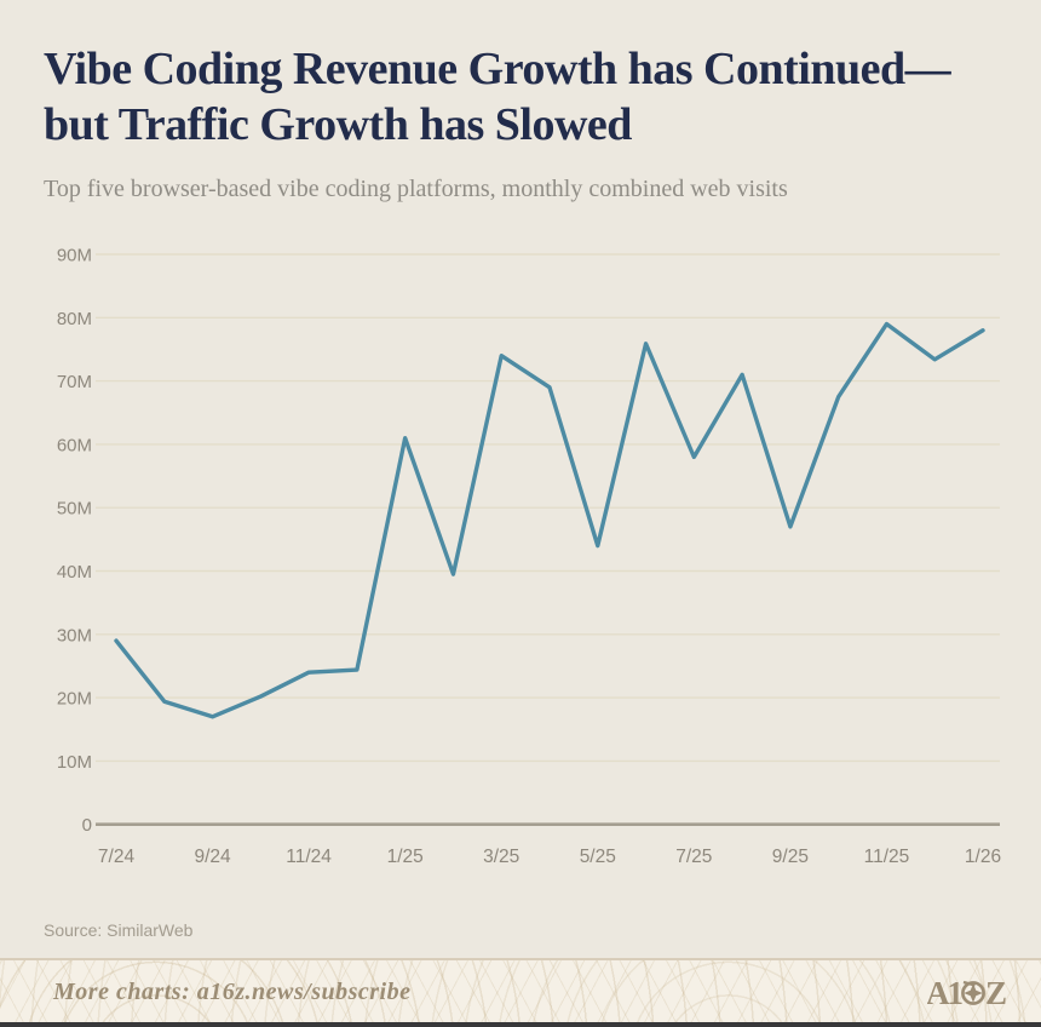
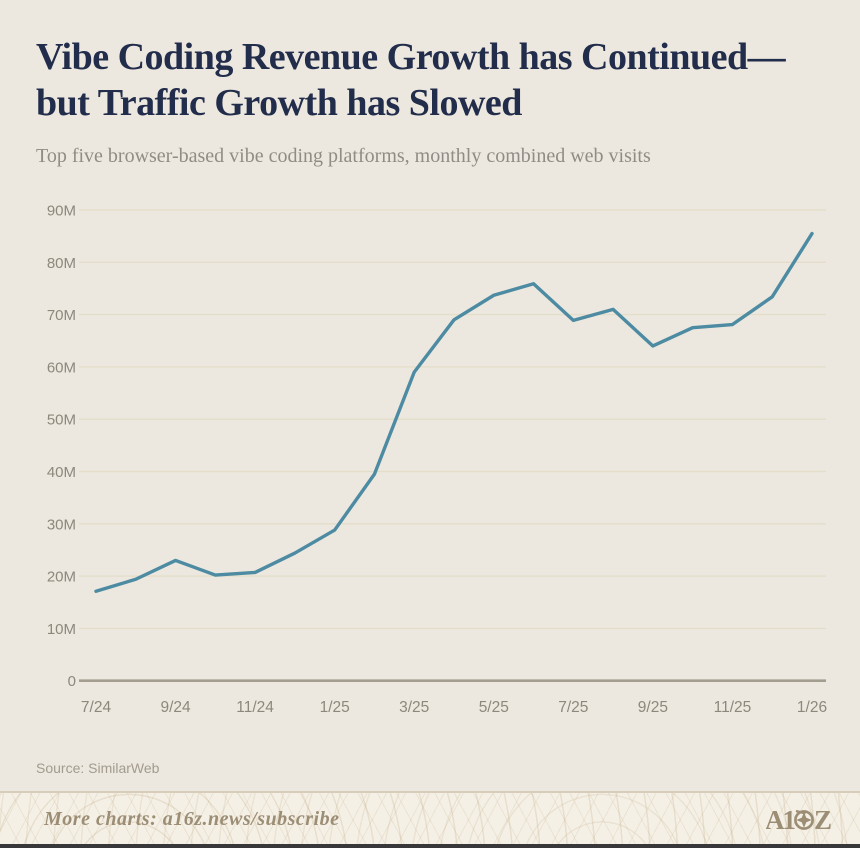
7/24: 29M -> 17M
9/24: 17M -> 23M
11/24: 24M -> 21M
1/25: 61M -> 29M
3/25: 74M -> 59M
5/25: 44M -> 74M
7/25: 58M -> 69M
9/25: 47M -> 64M
11/25: 79M -> 68M
1/26: 78M -> 86M
